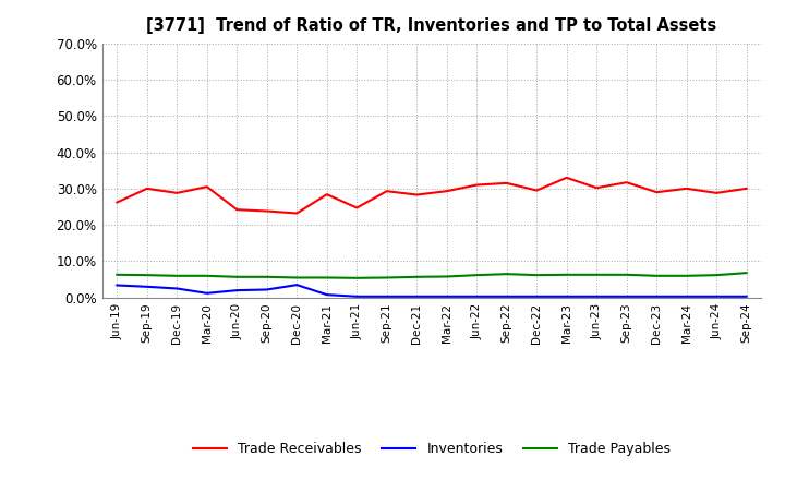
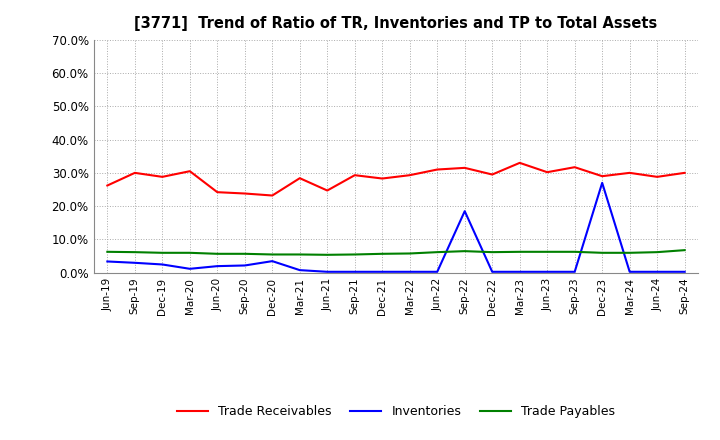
Inventories/Sep-22: 0.3% -> 18.5%
Inventories/Dec-23: 0.3% -> 27.0%
